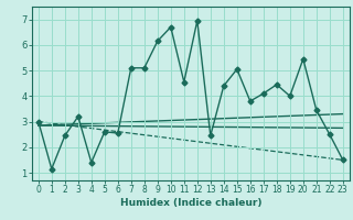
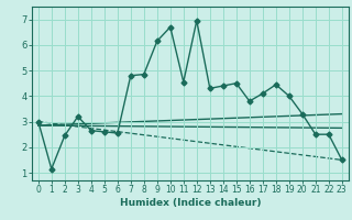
4: 1.40 -> 2.65
7: 5.10 -> 4.80
8: 5.10 -> 4.85
13: 2.45 -> 4.30
15: 5.05 -> 4.50
20: 5.45 -> 3.30
21: 3.45 -> 2.50
